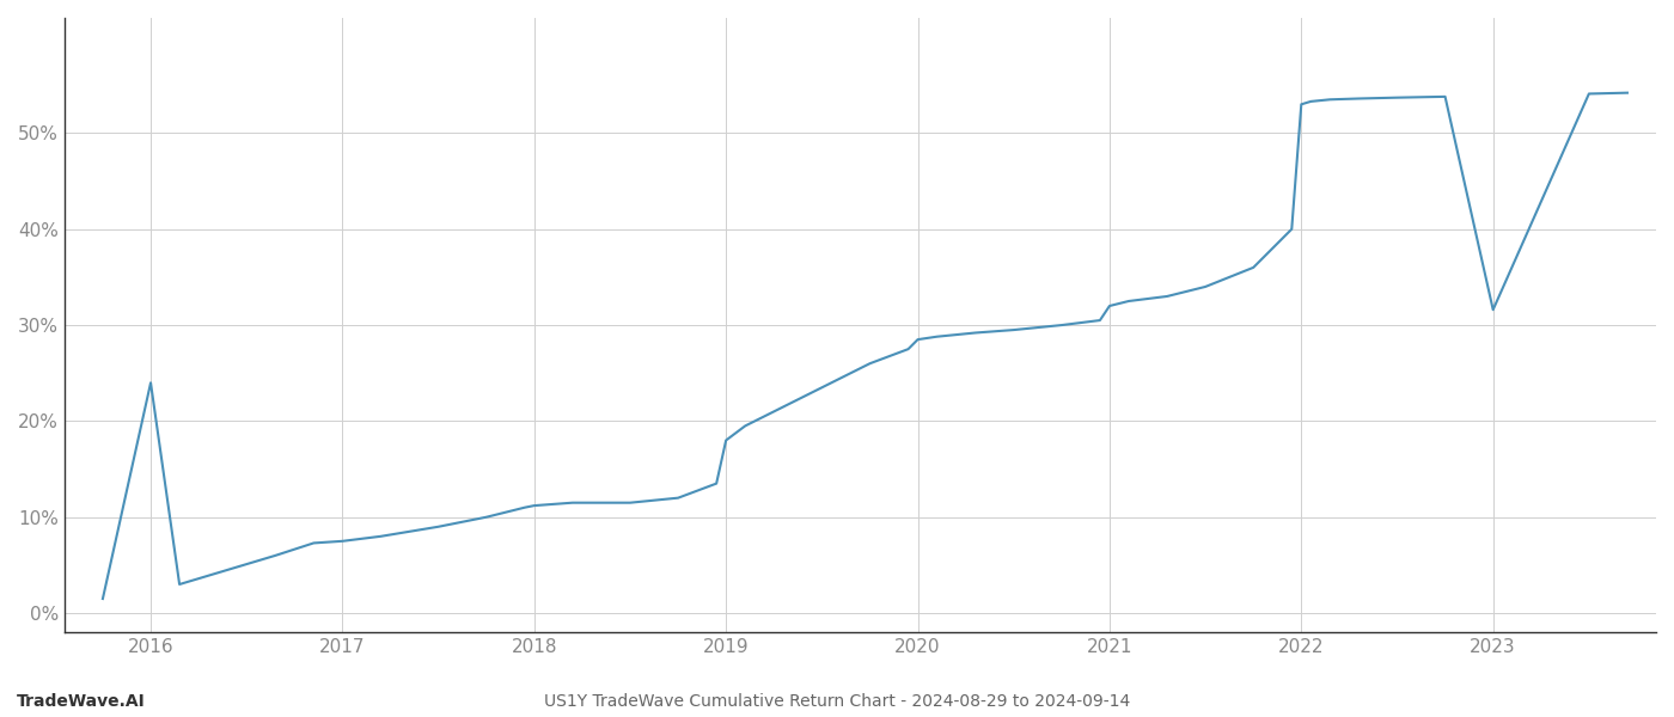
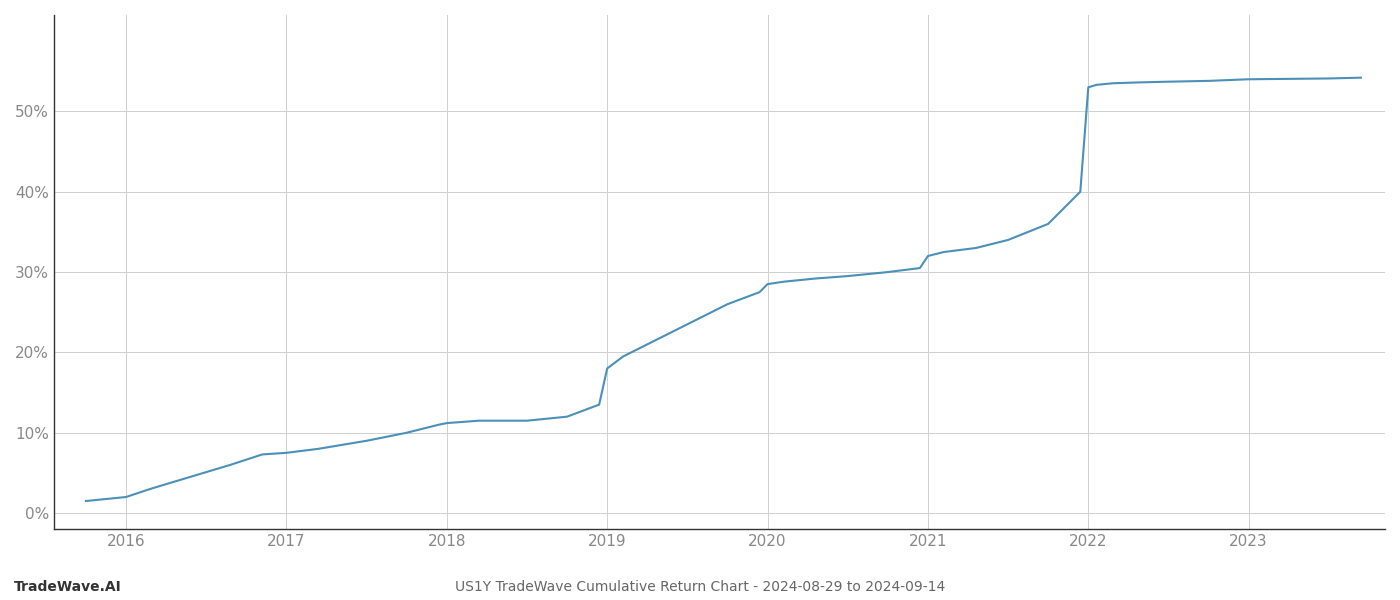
2016: 24.0% -> 2.0%
2023: 31.6% -> 54.0%
